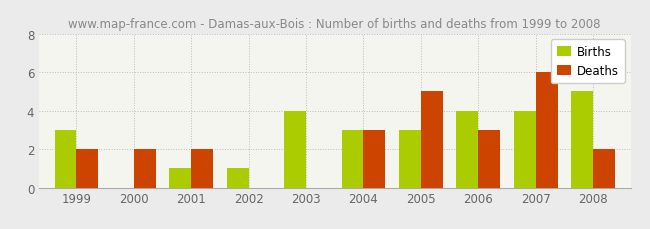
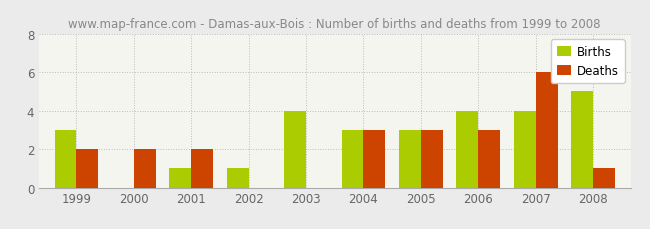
Deaths/2005: 5 -> 3
Deaths/2008: 2 -> 1
